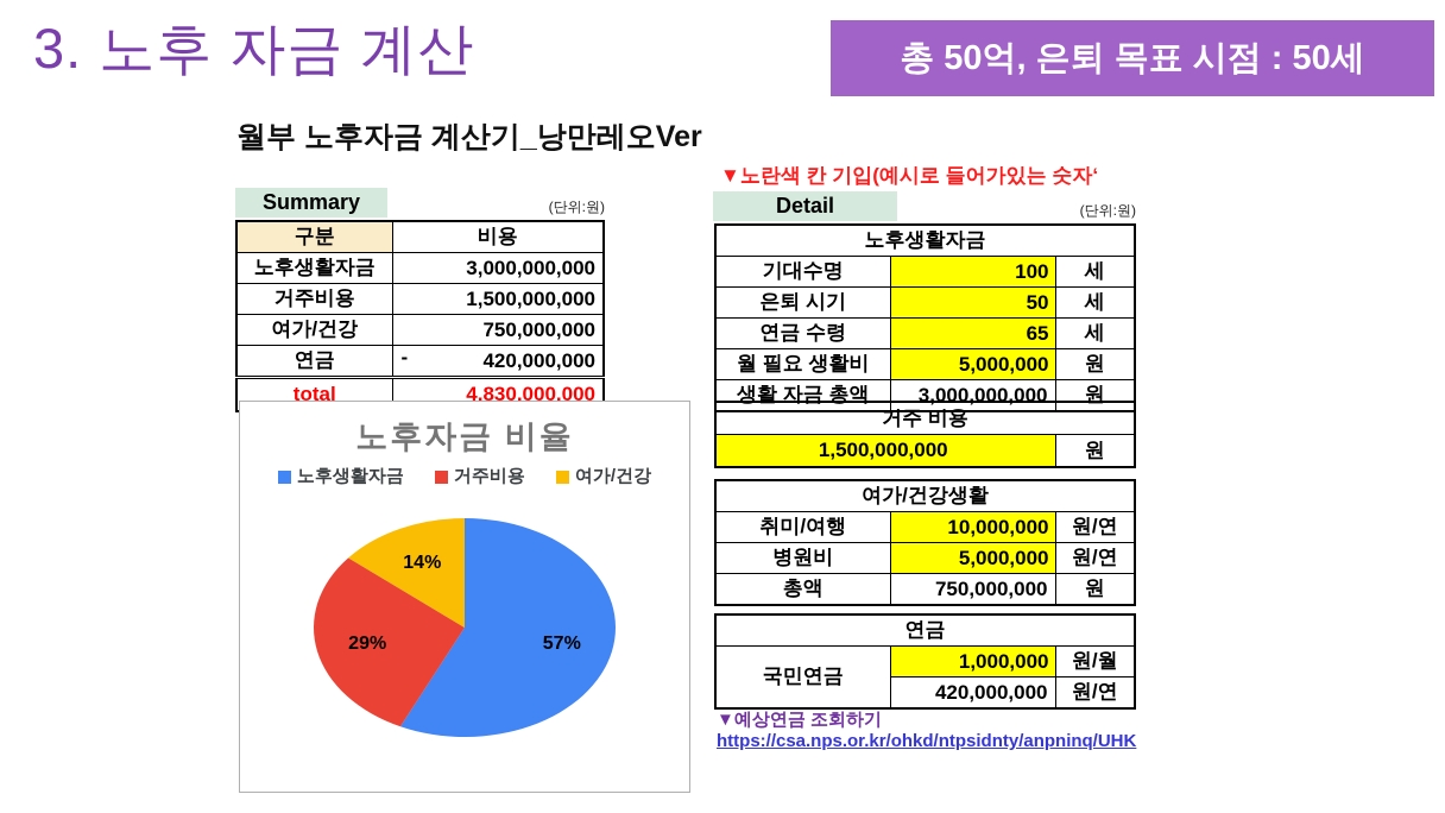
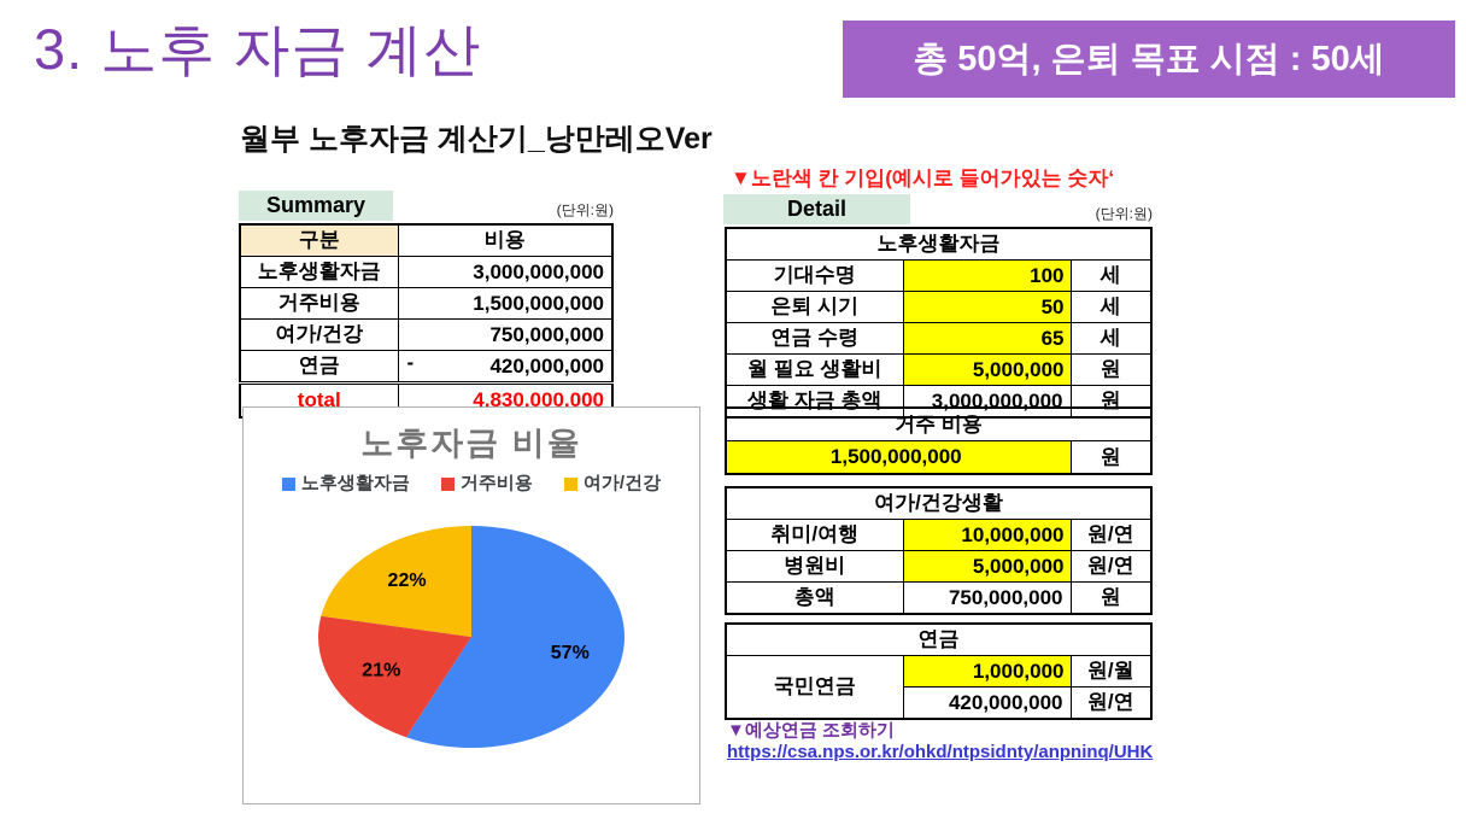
거주비용: 29% -> 21%
여가/건강: 14% -> 22%
